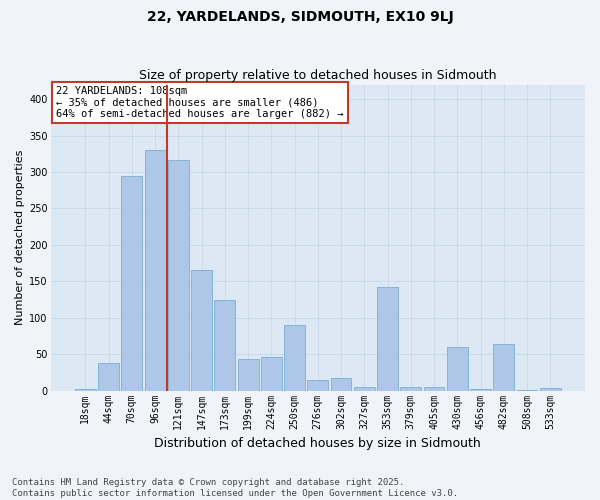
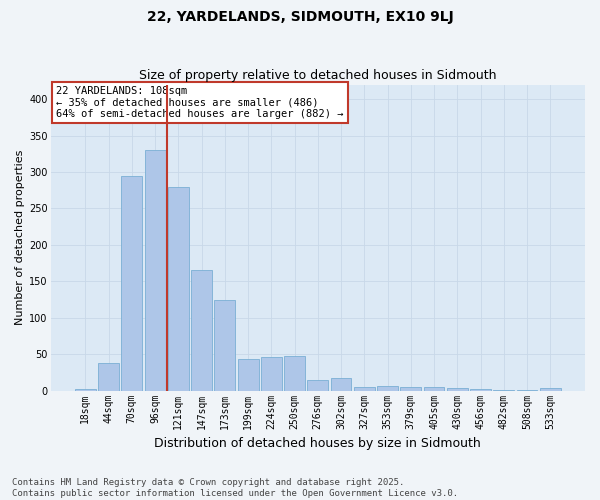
121sqm: 316 -> 280
250sqm: 90 -> 47
353sqm: 142 -> 7
430sqm: 60 -> 3
482sqm: 64 -> 1
